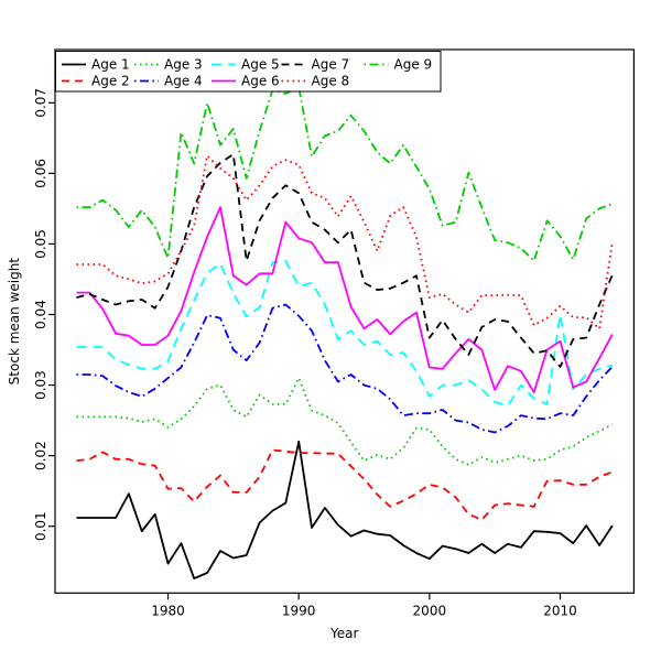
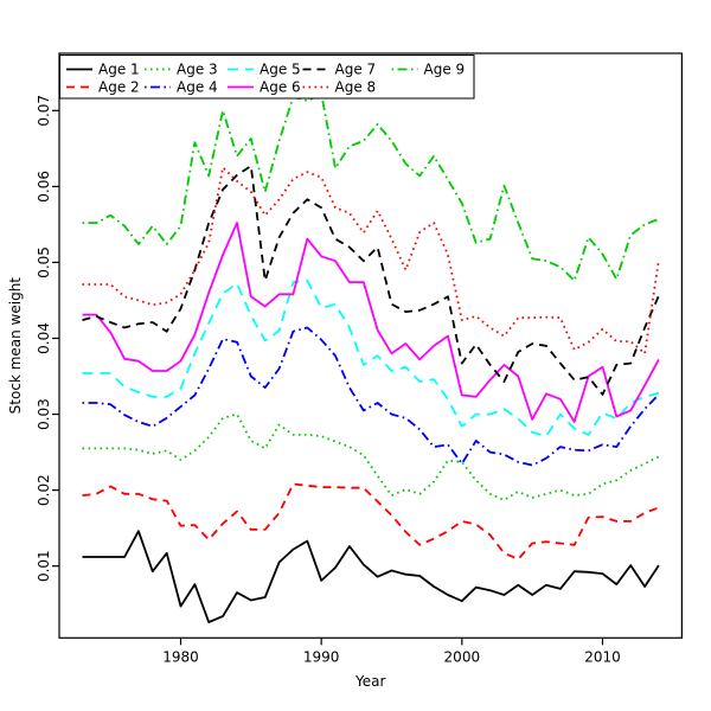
Age 9/1980: 0.048 -> 0.055
Age 1/1990: 0.022 -> 0.008
Age 3/1990: 0.031 -> 0.027
Age 4/2000: 0.026 -> 0.024
Age 5/2010: 0.040 -> 0.030
